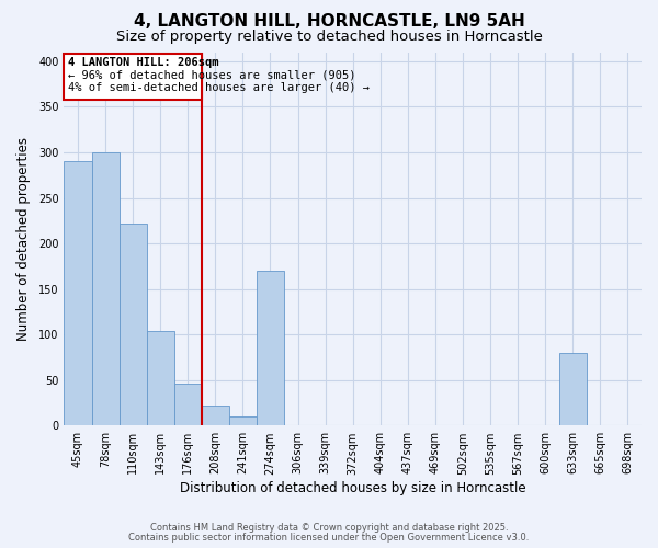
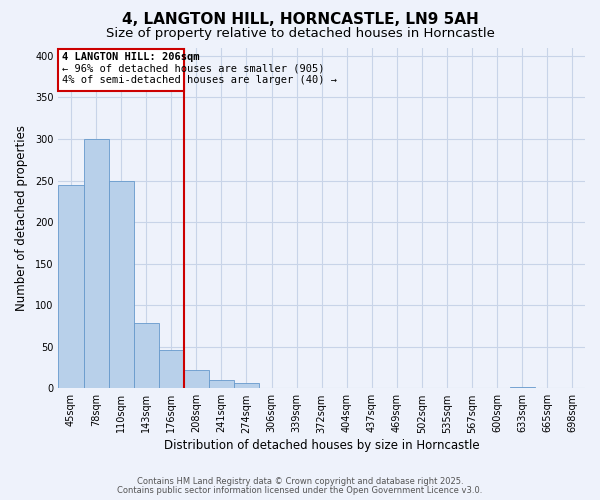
45sqm: 290 -> 245
110sqm: 222 -> 250
143sqm: 104 -> 78
274sqm: 170 -> 6
633sqm: 80 -> 2
